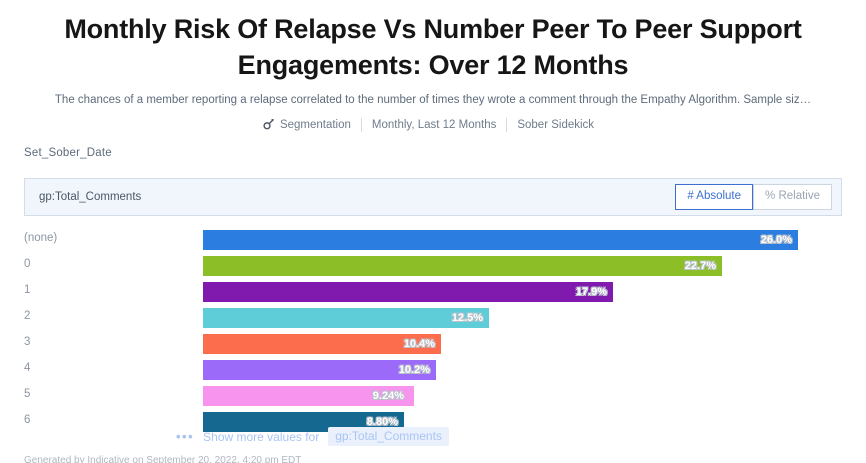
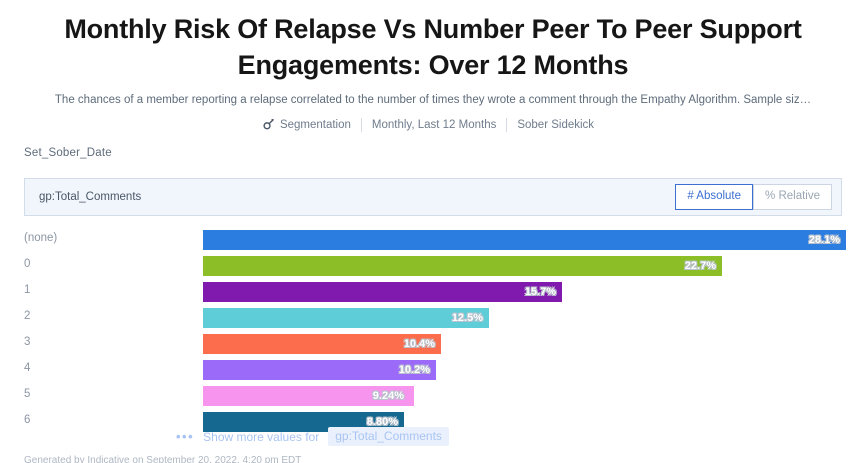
(none): 26.0% -> 28.1%
1: 17.9% -> 15.7%
